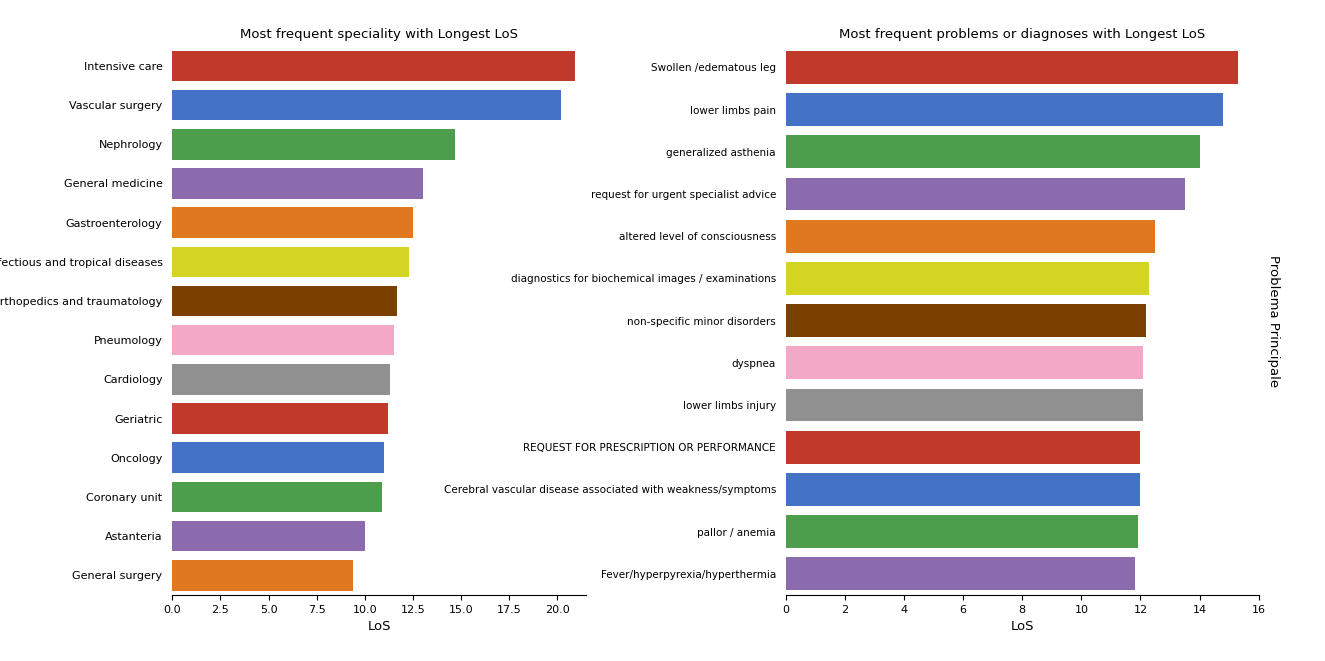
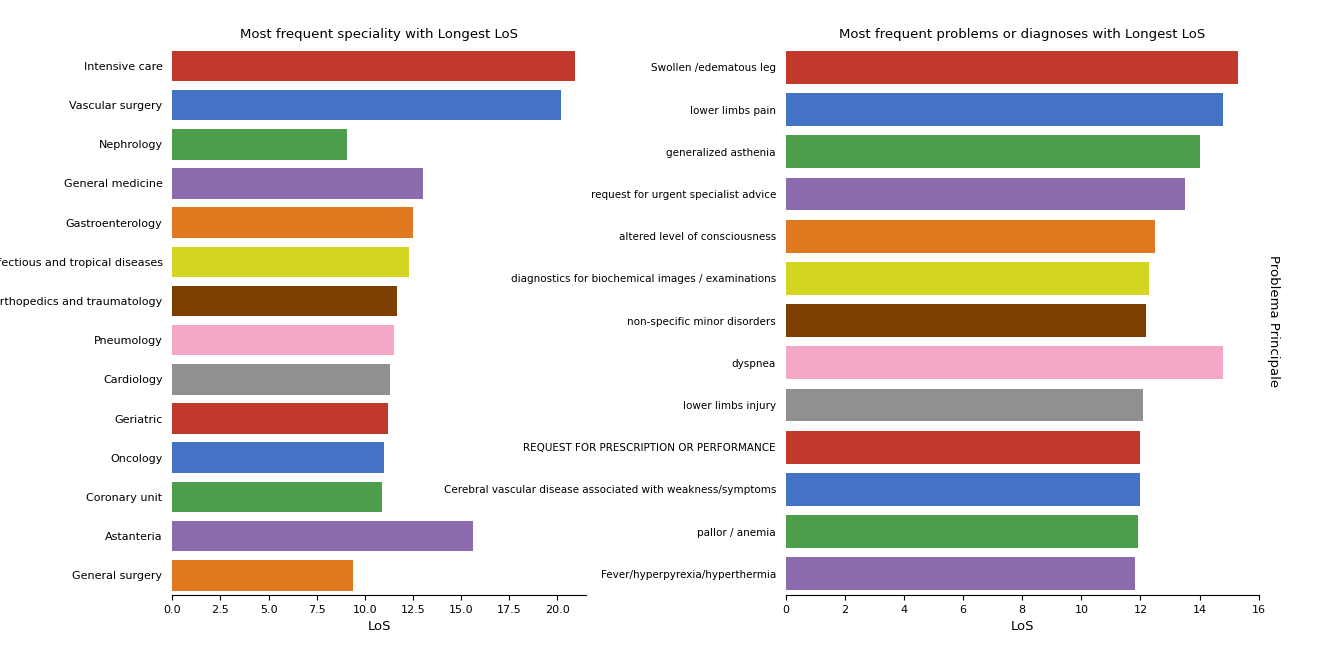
Most frequent speciality with Longest LoS/Nephrology: 14.7 -> 9.1
Most frequent speciality with Longest LoS/Astanteria: 10.0 -> 15.6
Most frequent problems or diagnoses with Longest LoS/dyspnea: 12.1 -> 14.8
